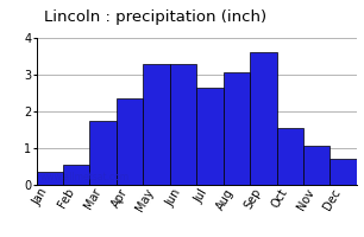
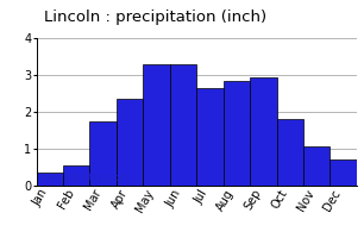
Aug: 3.05 -> 2.85
Sep: 3.60 -> 2.95
Oct: 1.55 -> 1.80
